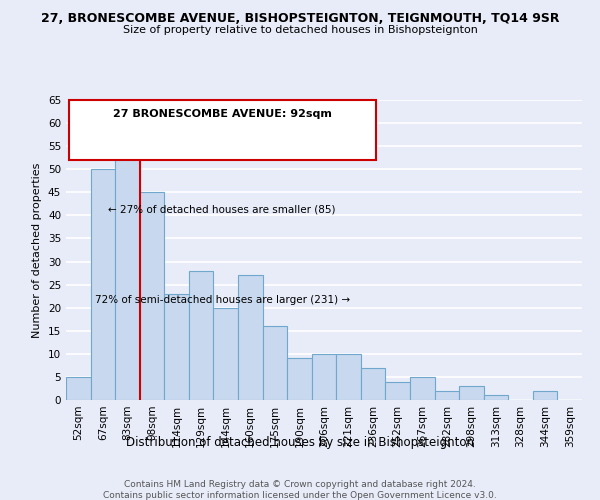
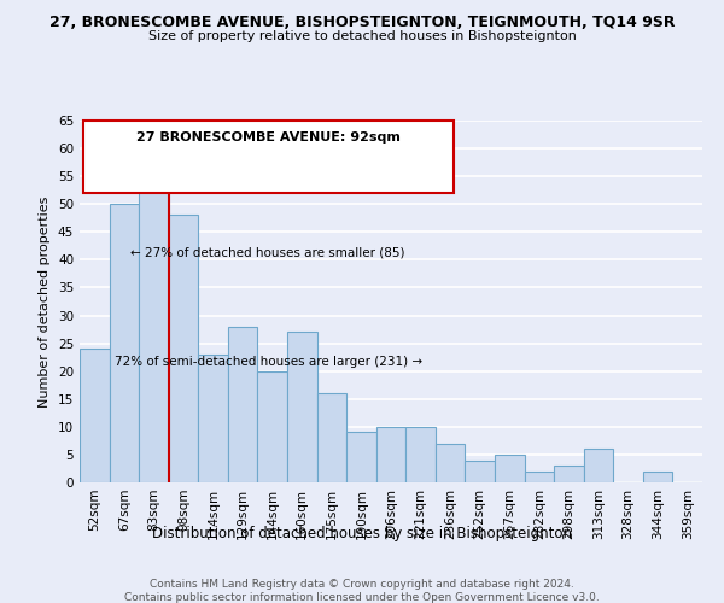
52sqm: 5 -> 24
98sqm: 45 -> 48
313sqm: 1 -> 6
